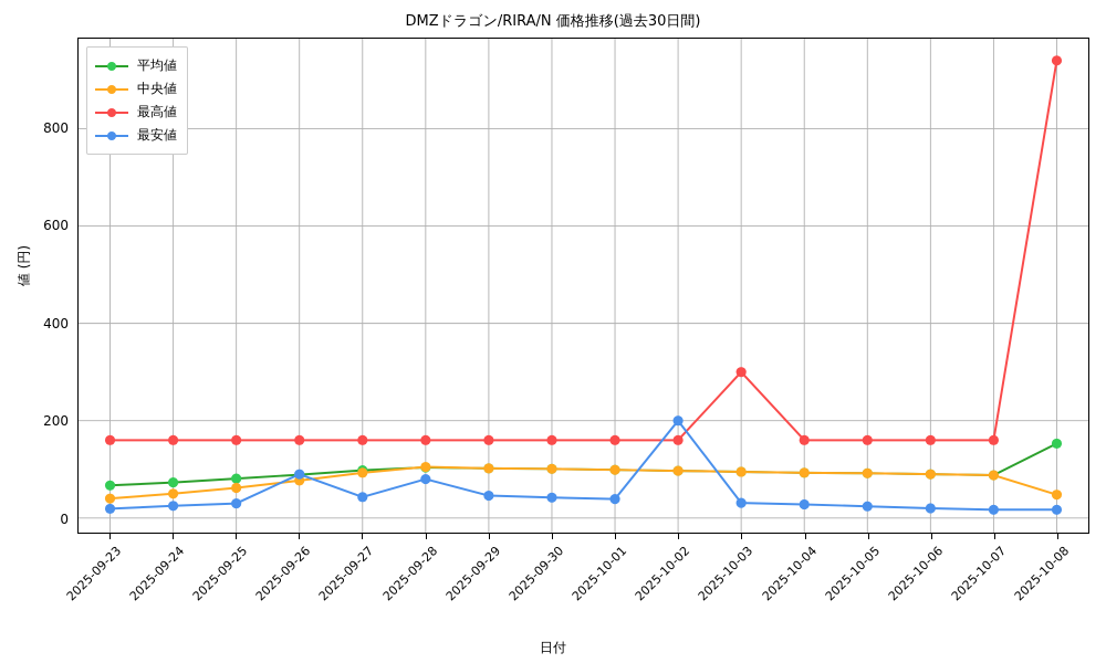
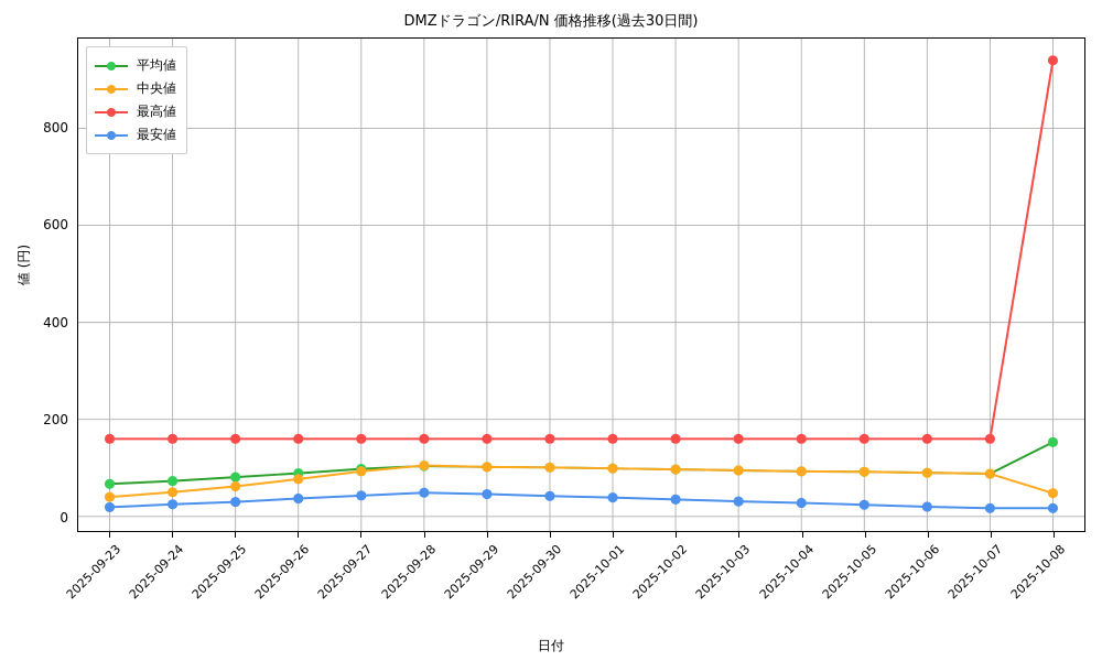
最安値/2025-09-26: 90 -> 40
最安値/2025-09-28: 80 -> 50
最安値/2025-10-02: 200 -> 40
最高値/2025-10-03: 300 -> 160
